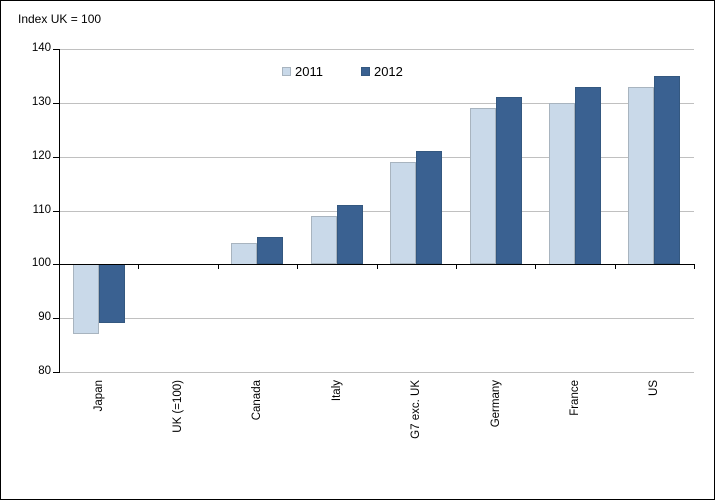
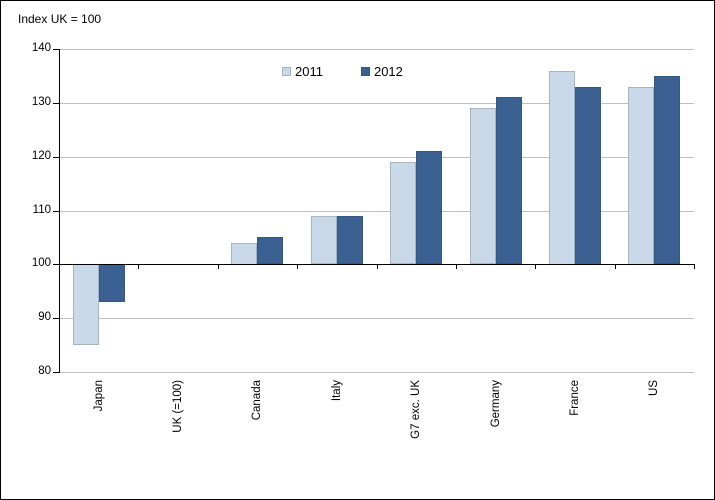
2011/Japan: 87 -> 85
2012/Japan: 89 -> 93
2012/Italy: 111 -> 109
2011/France: 130 -> 136
